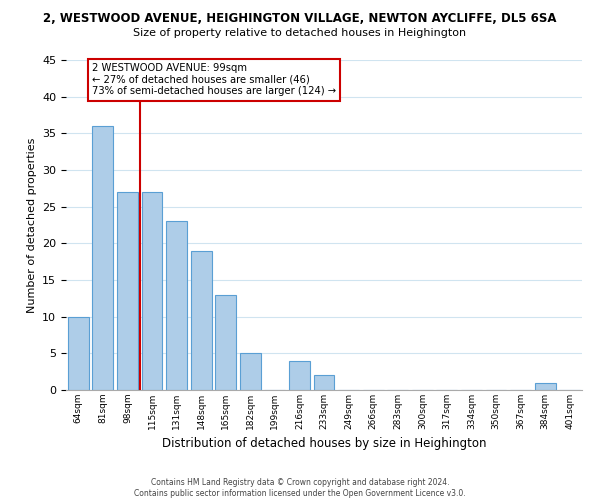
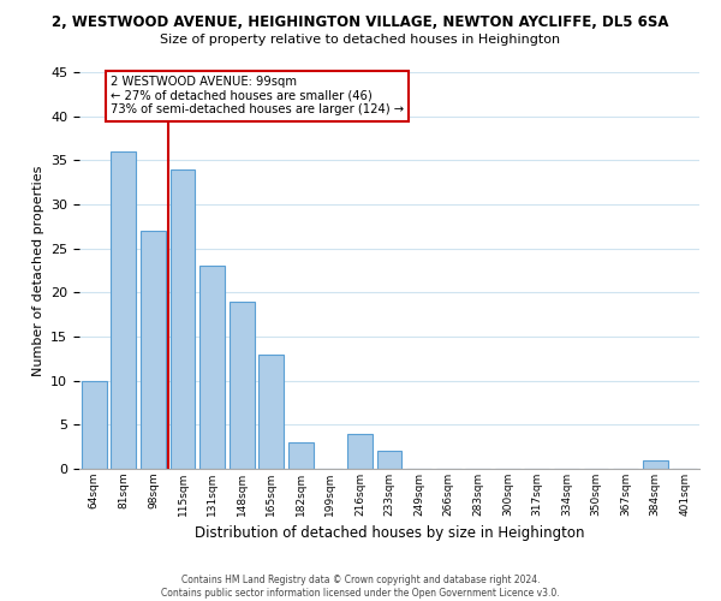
115sqm: 27 -> 34
182sqm: 5 -> 3
